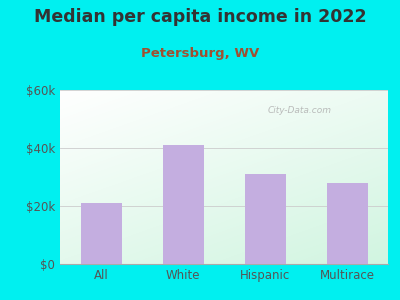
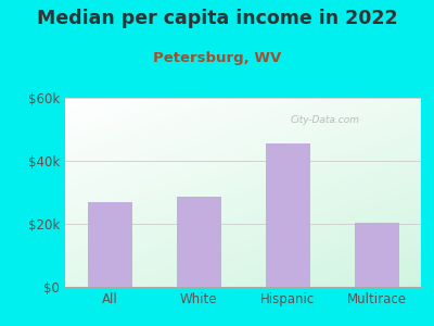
All: $21.0k -> $27.0k
White: $41.0k -> $28.5k
Hispanic: $31.0k -> $45.5k
Multirace: $28.0k -> $20.5k
